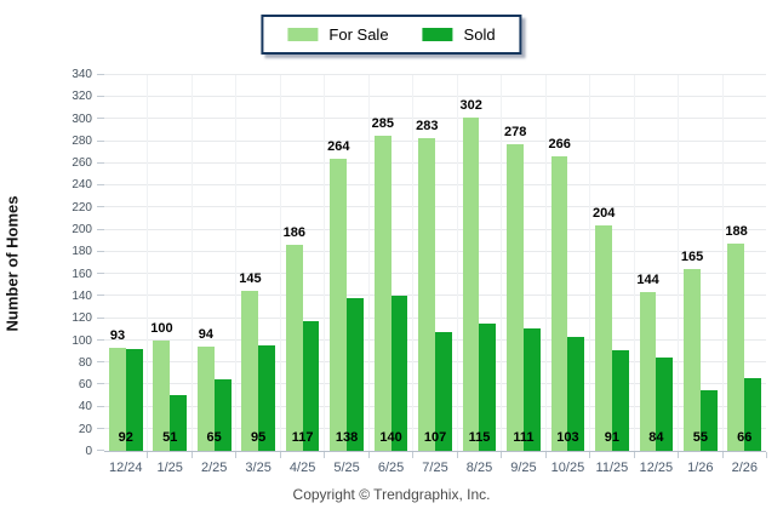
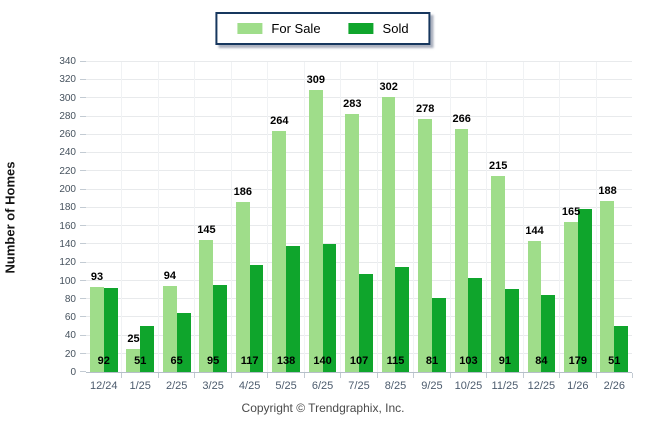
For Sale/1/25: 100 -> 25
For Sale/6/25: 285 -> 309
Sold/9/25: 111 -> 81
For Sale/11/25: 204 -> 215
Sold/1/26: 55 -> 179
Sold/2/26: 66 -> 51
